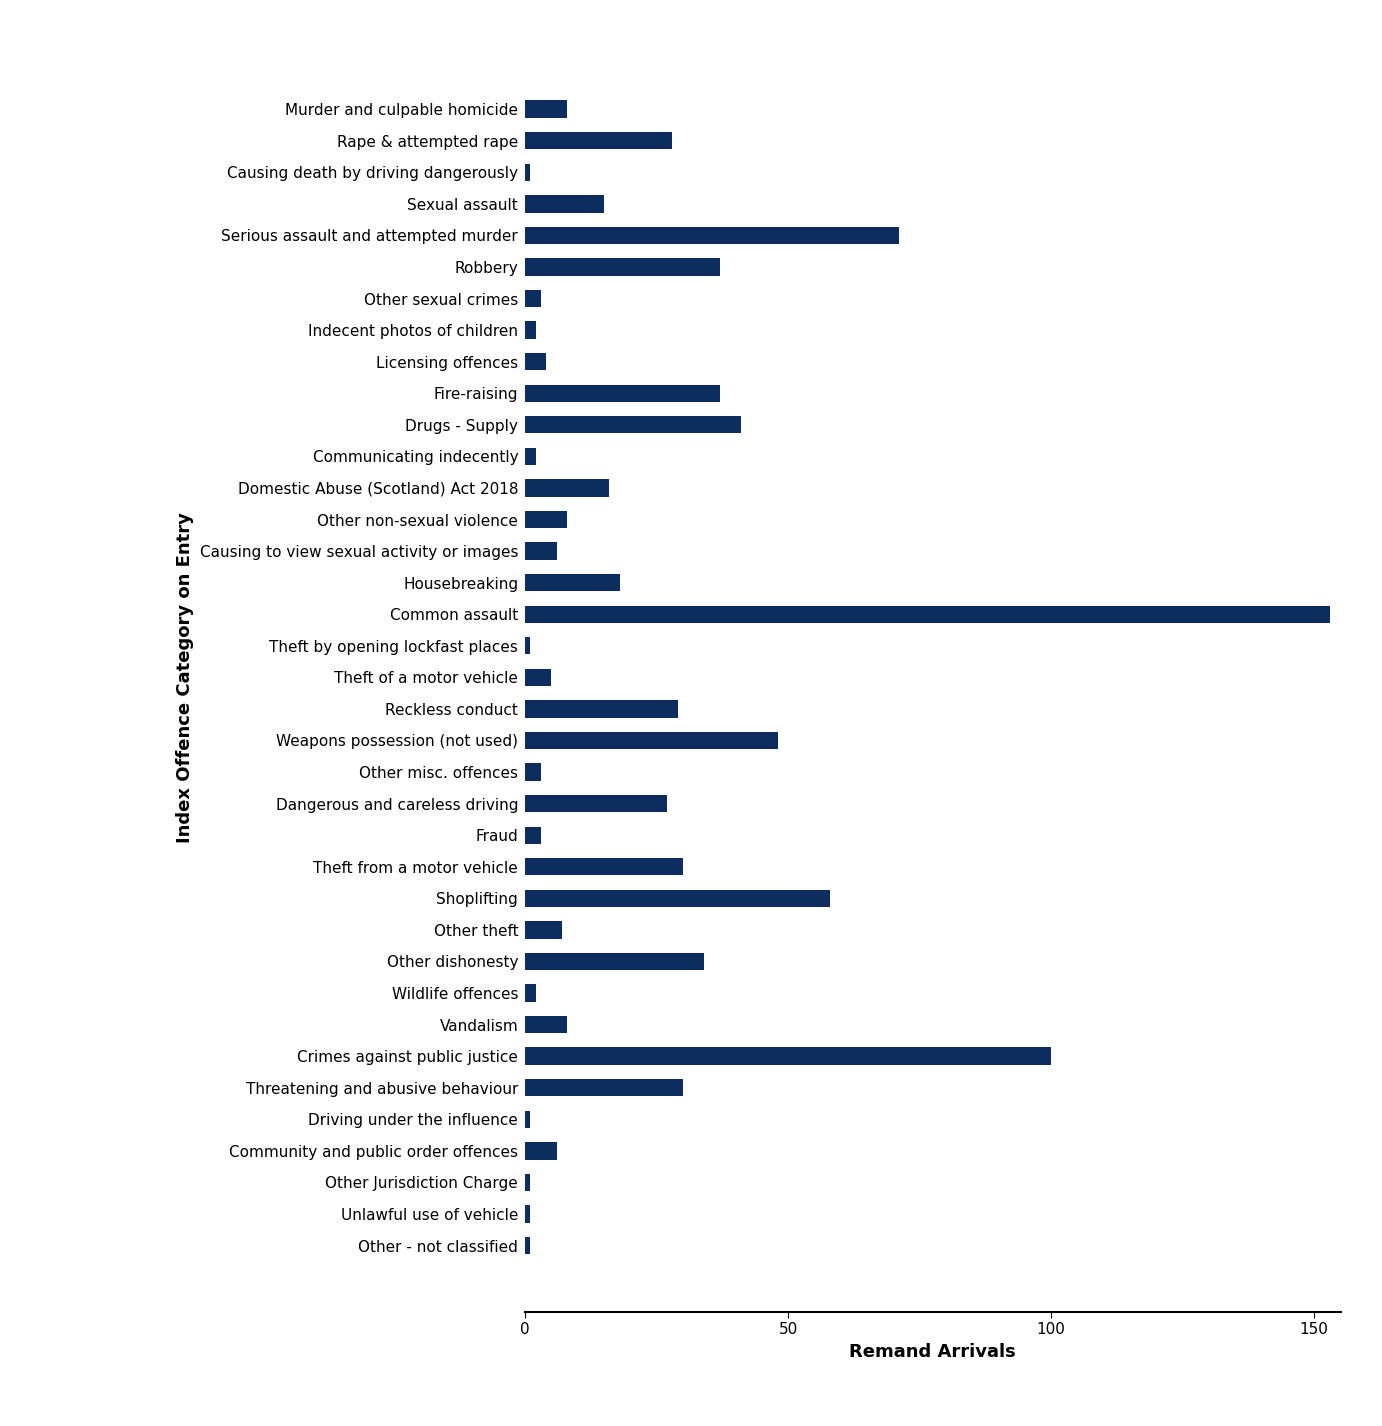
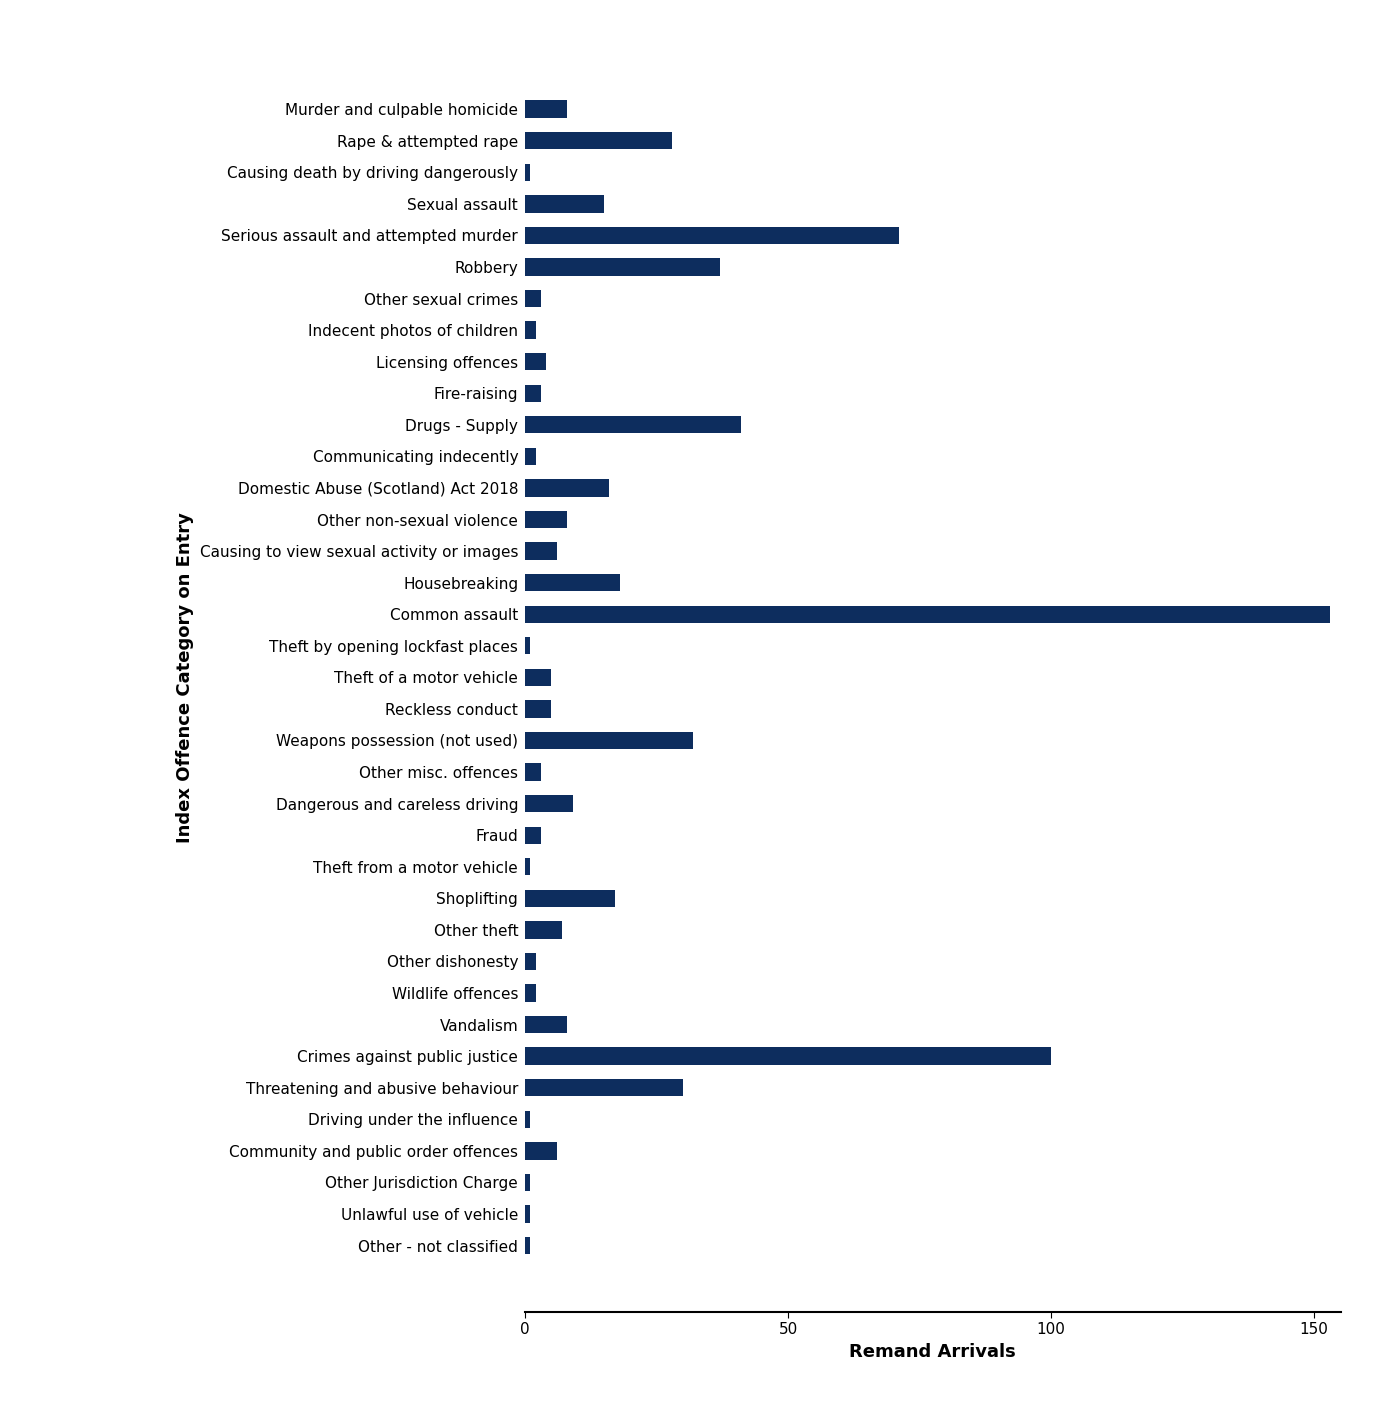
Fire-raising: 37 -> 3
Reckless conduct: 29 -> 5
Weapons possession (not used): 48 -> 32
Dangerous and careless driving: 27 -> 9
Theft from a motor vehicle: 30 -> 1
Shoplifting: 58 -> 17
Other dishonesty: 34 -> 2
